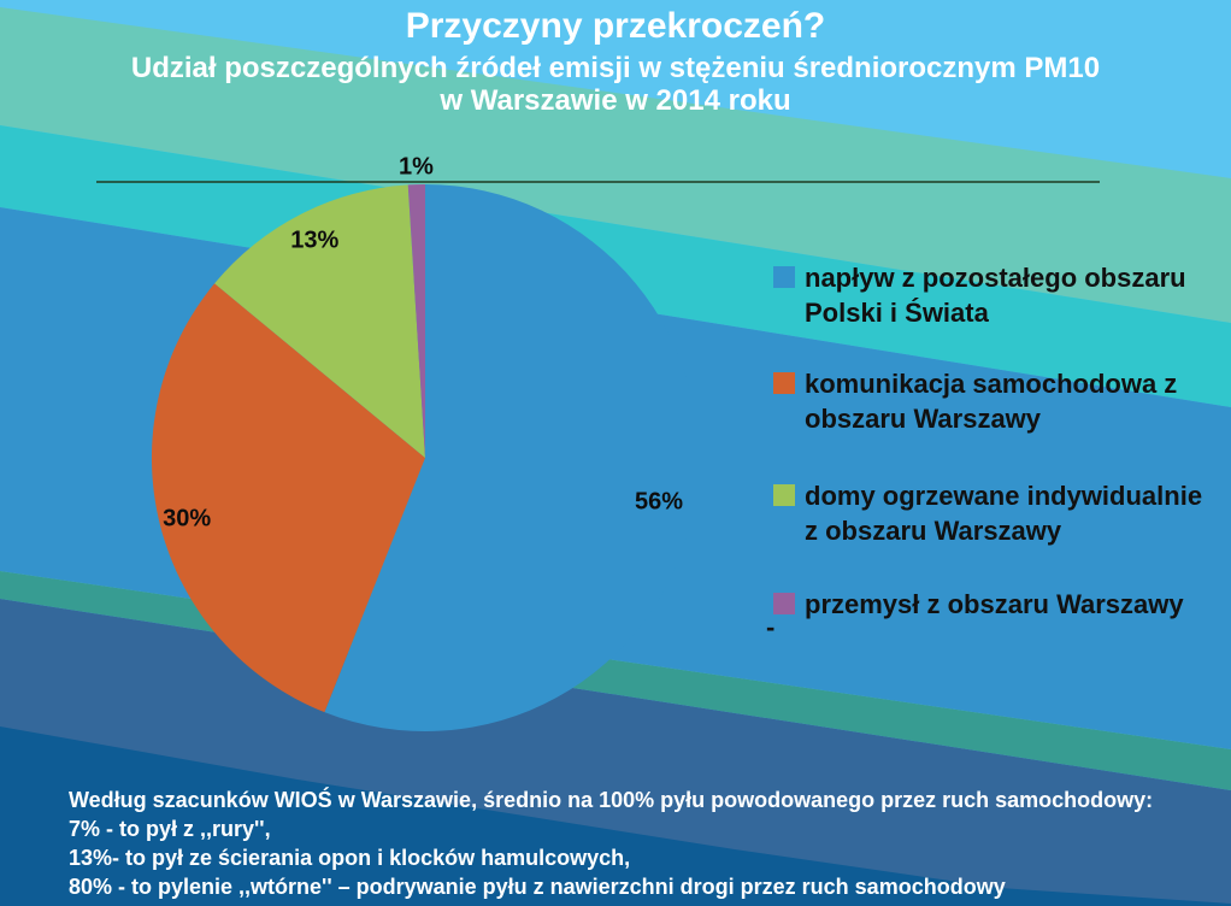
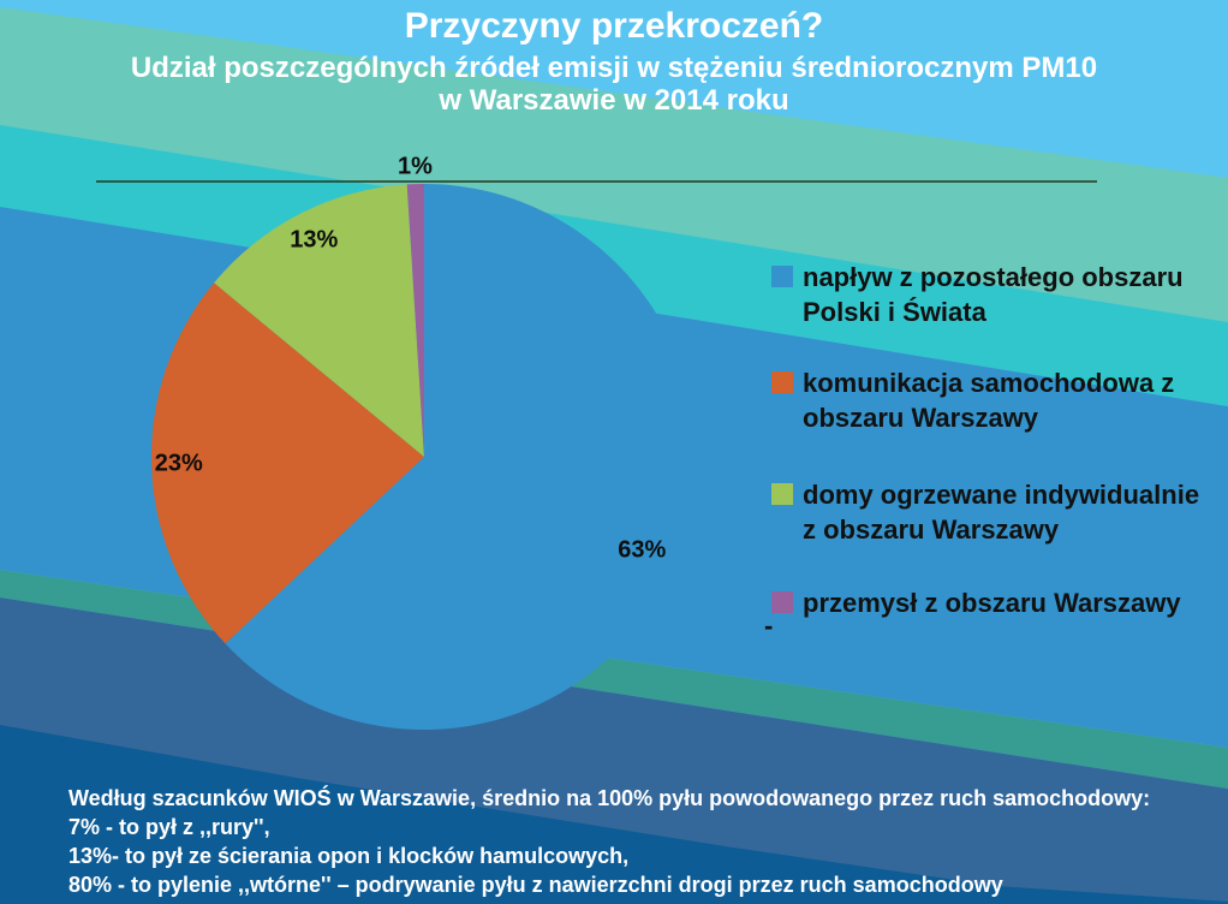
napływ z pozostałego obszaru Polski i Świata: 56% -> 63%
komunikacja samochodowa z obszaru Warszawy: 30% -> 23%
